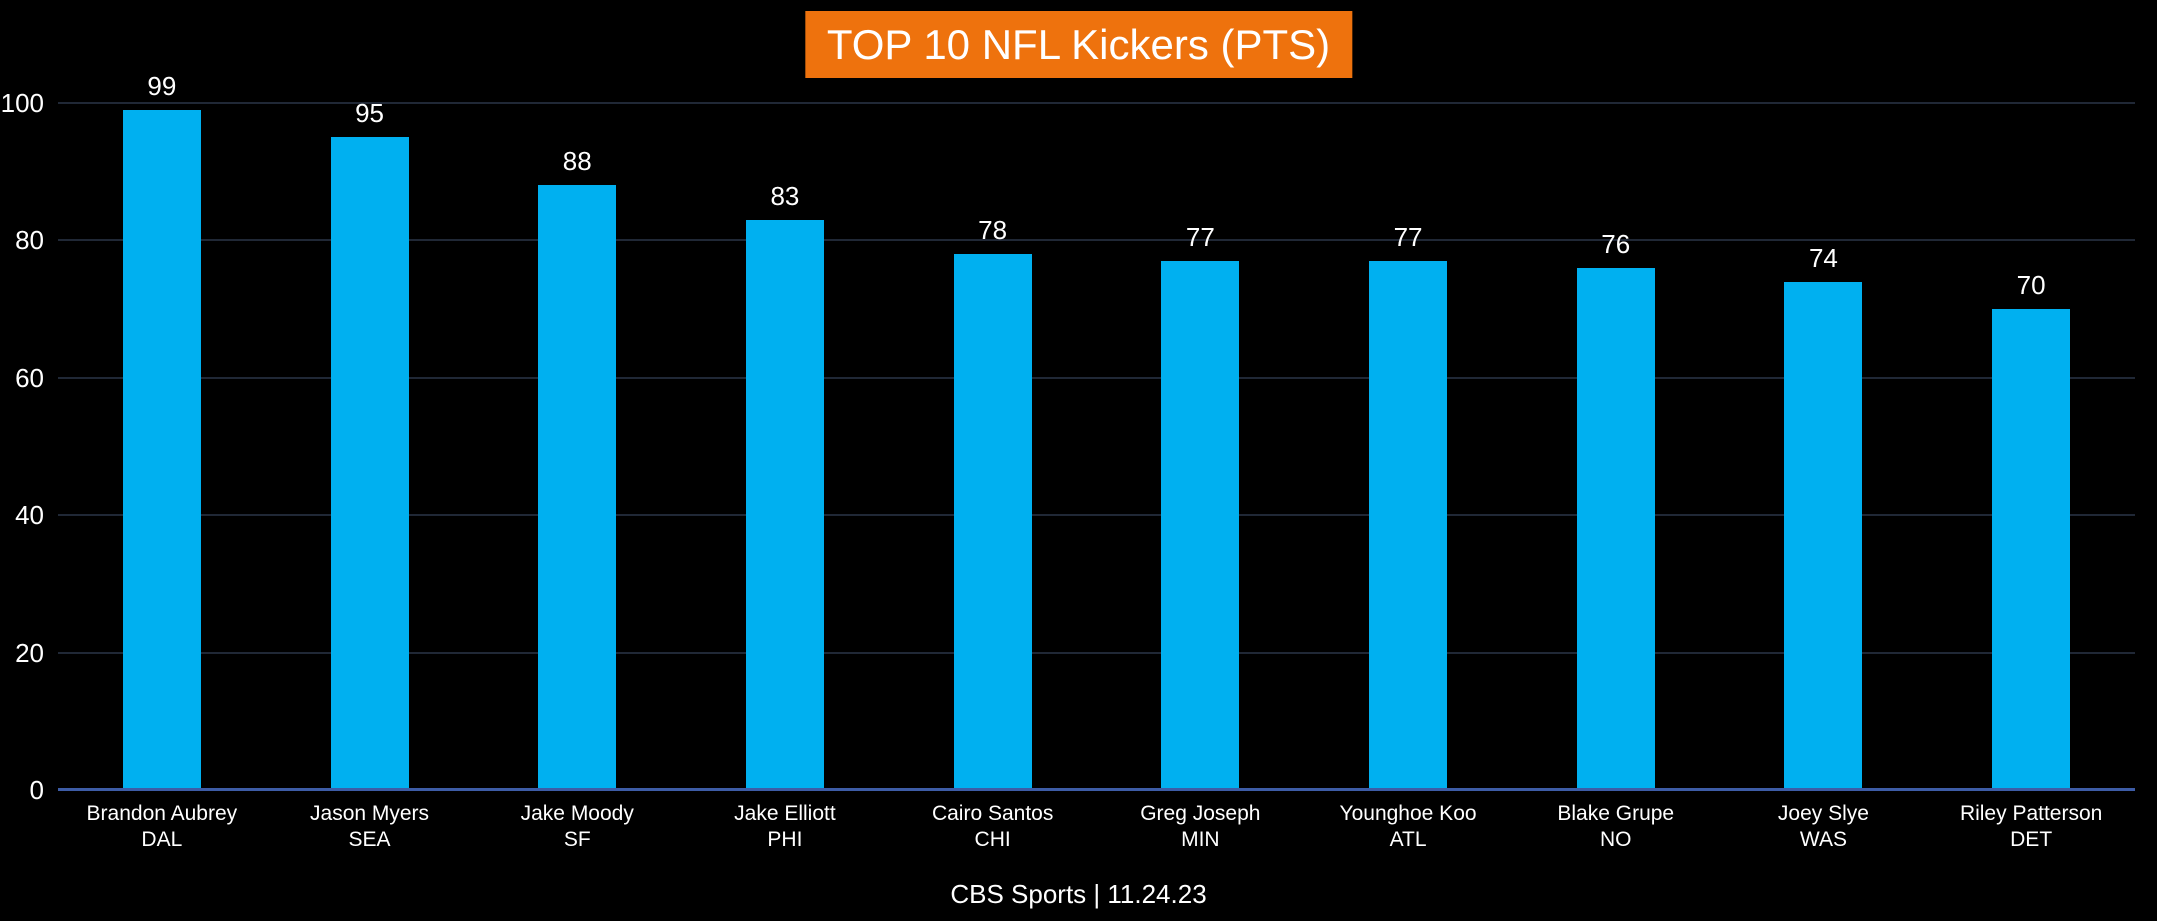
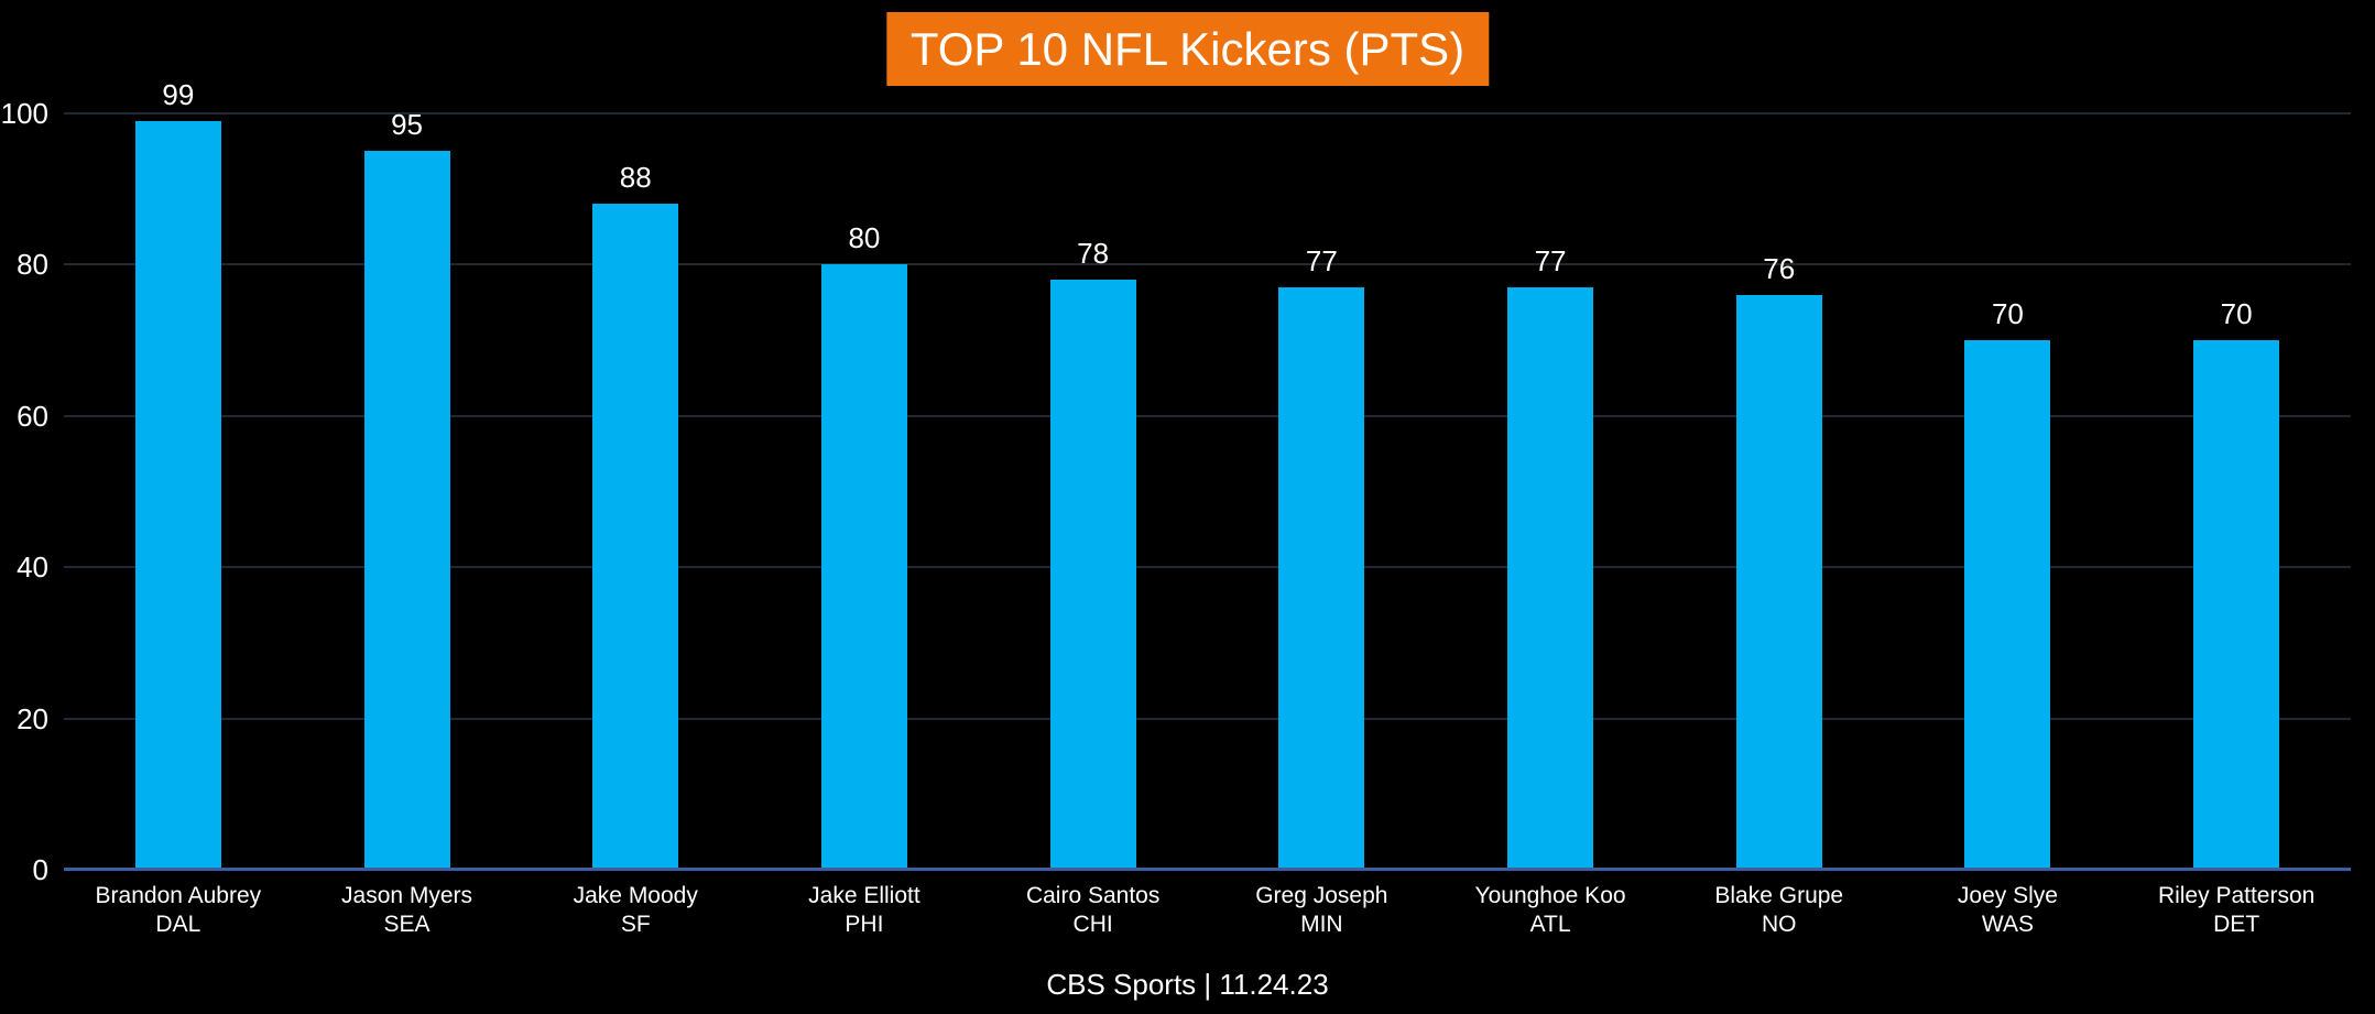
Jake Elliott: 83 -> 80
Joey Slye: 74 -> 70
